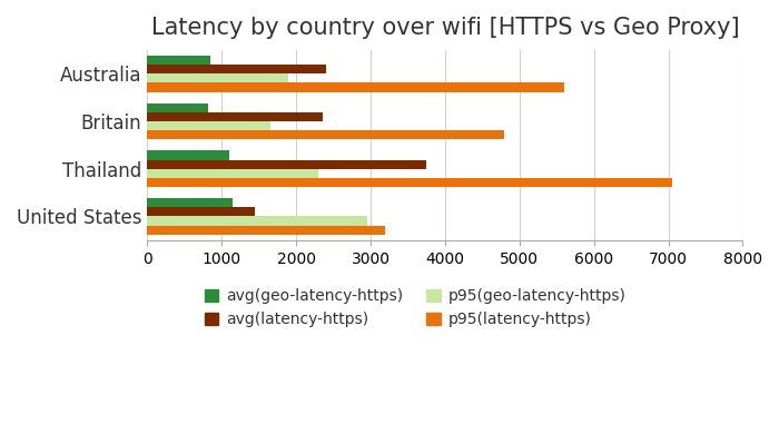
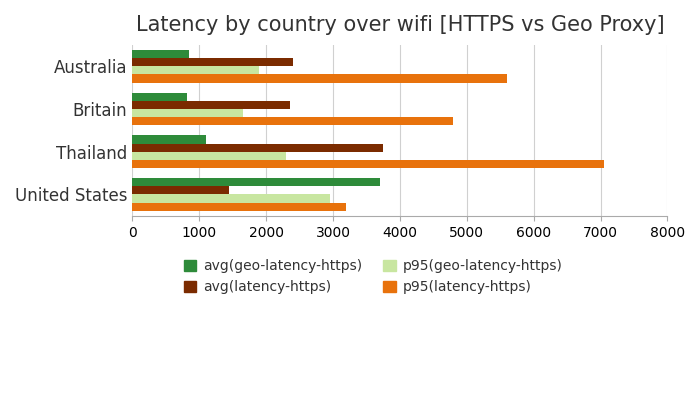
avg(geo-latency-https)/United States: 1150 -> 3700
